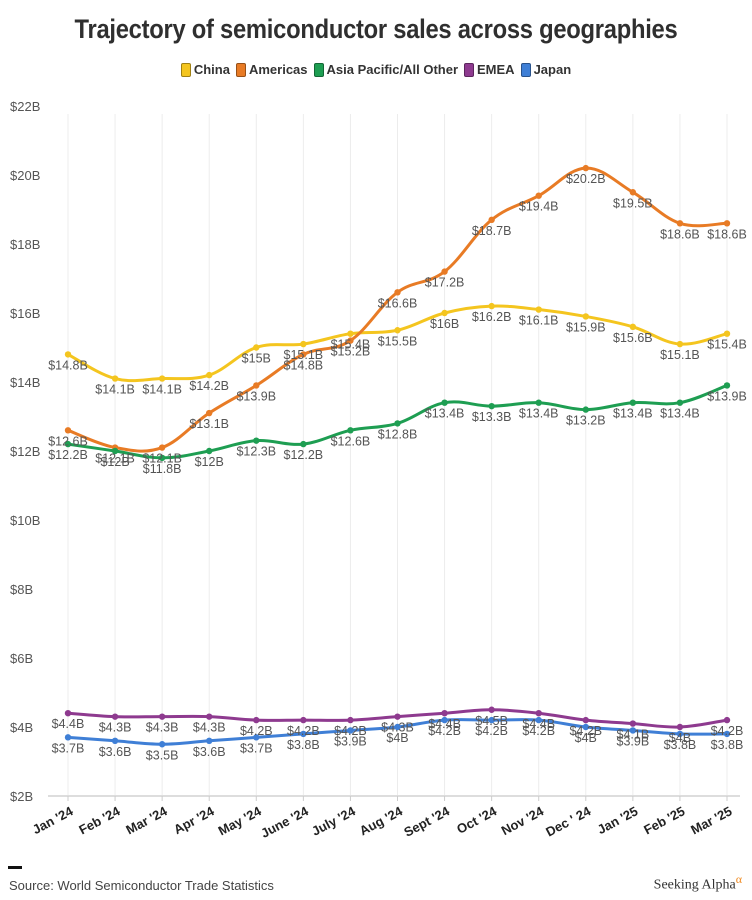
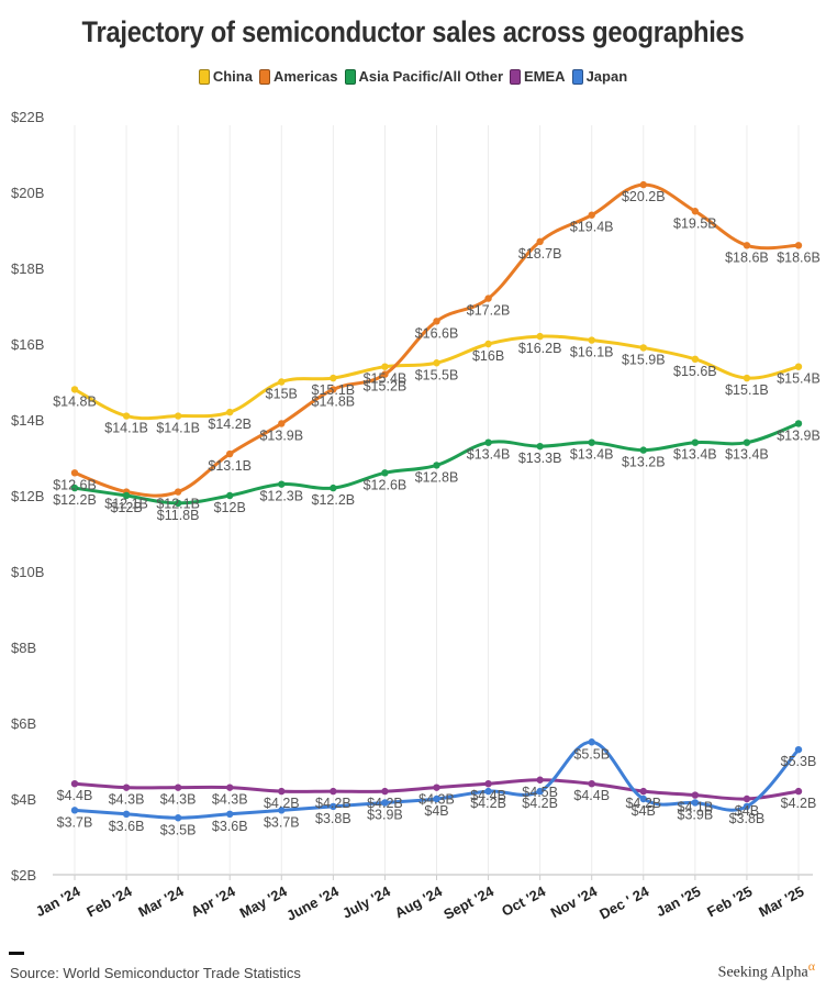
Japan/Nov '24: $4.2B -> $5.5B
Japan/Mar '25: $3.8B -> $5.3B
